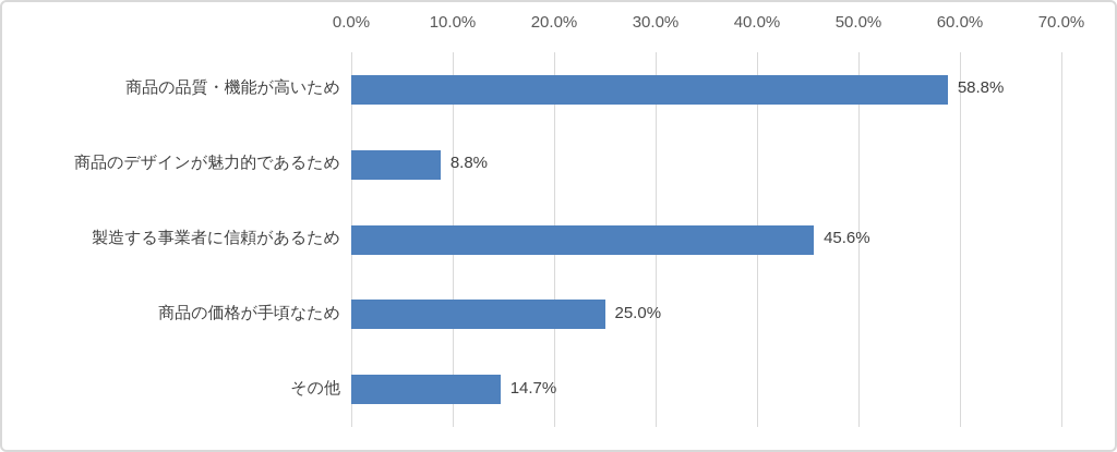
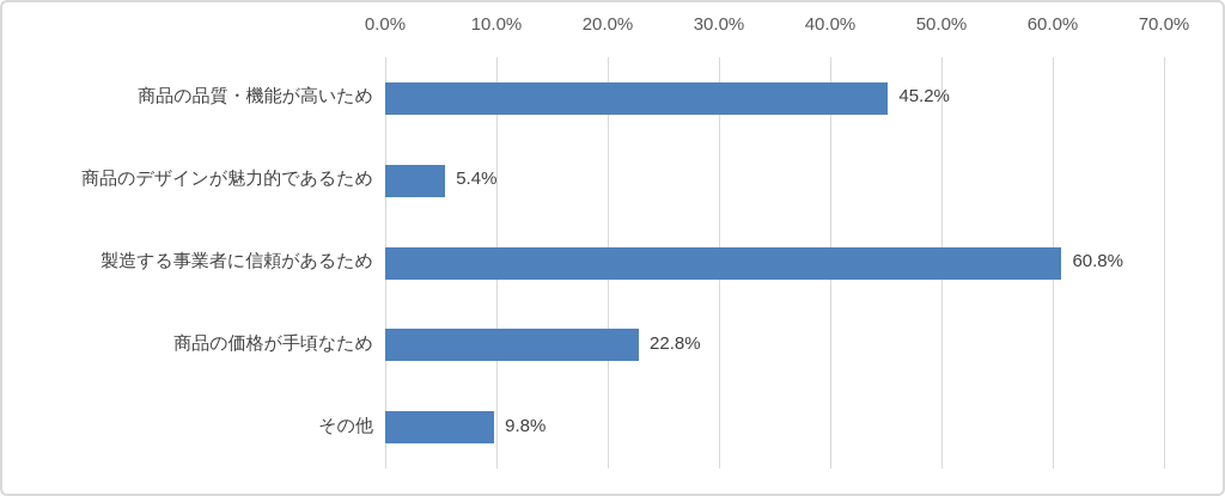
商品の品質・機能が高いため: 58.8% -> 45.2%
商品のデザインが魅力的であるため: 8.8% -> 5.4%
製造する事業者に信頼があるため: 45.6% -> 60.8%
商品の価格が手頃なため: 25.0% -> 22.8%
その他: 14.7% -> 9.8%
